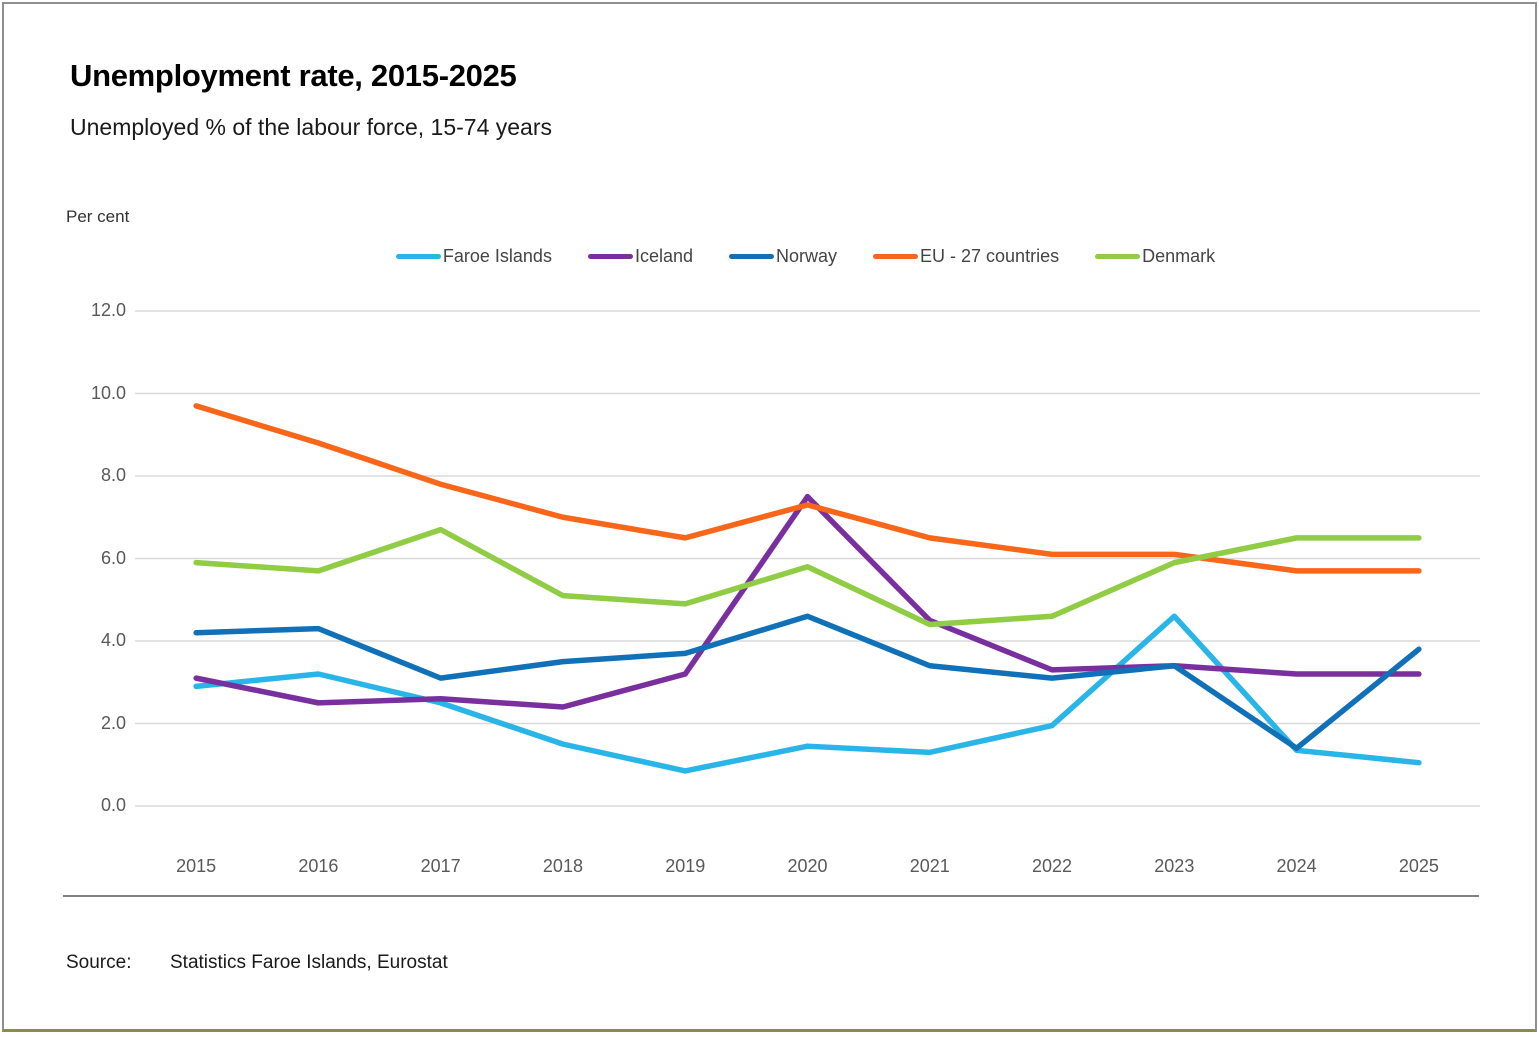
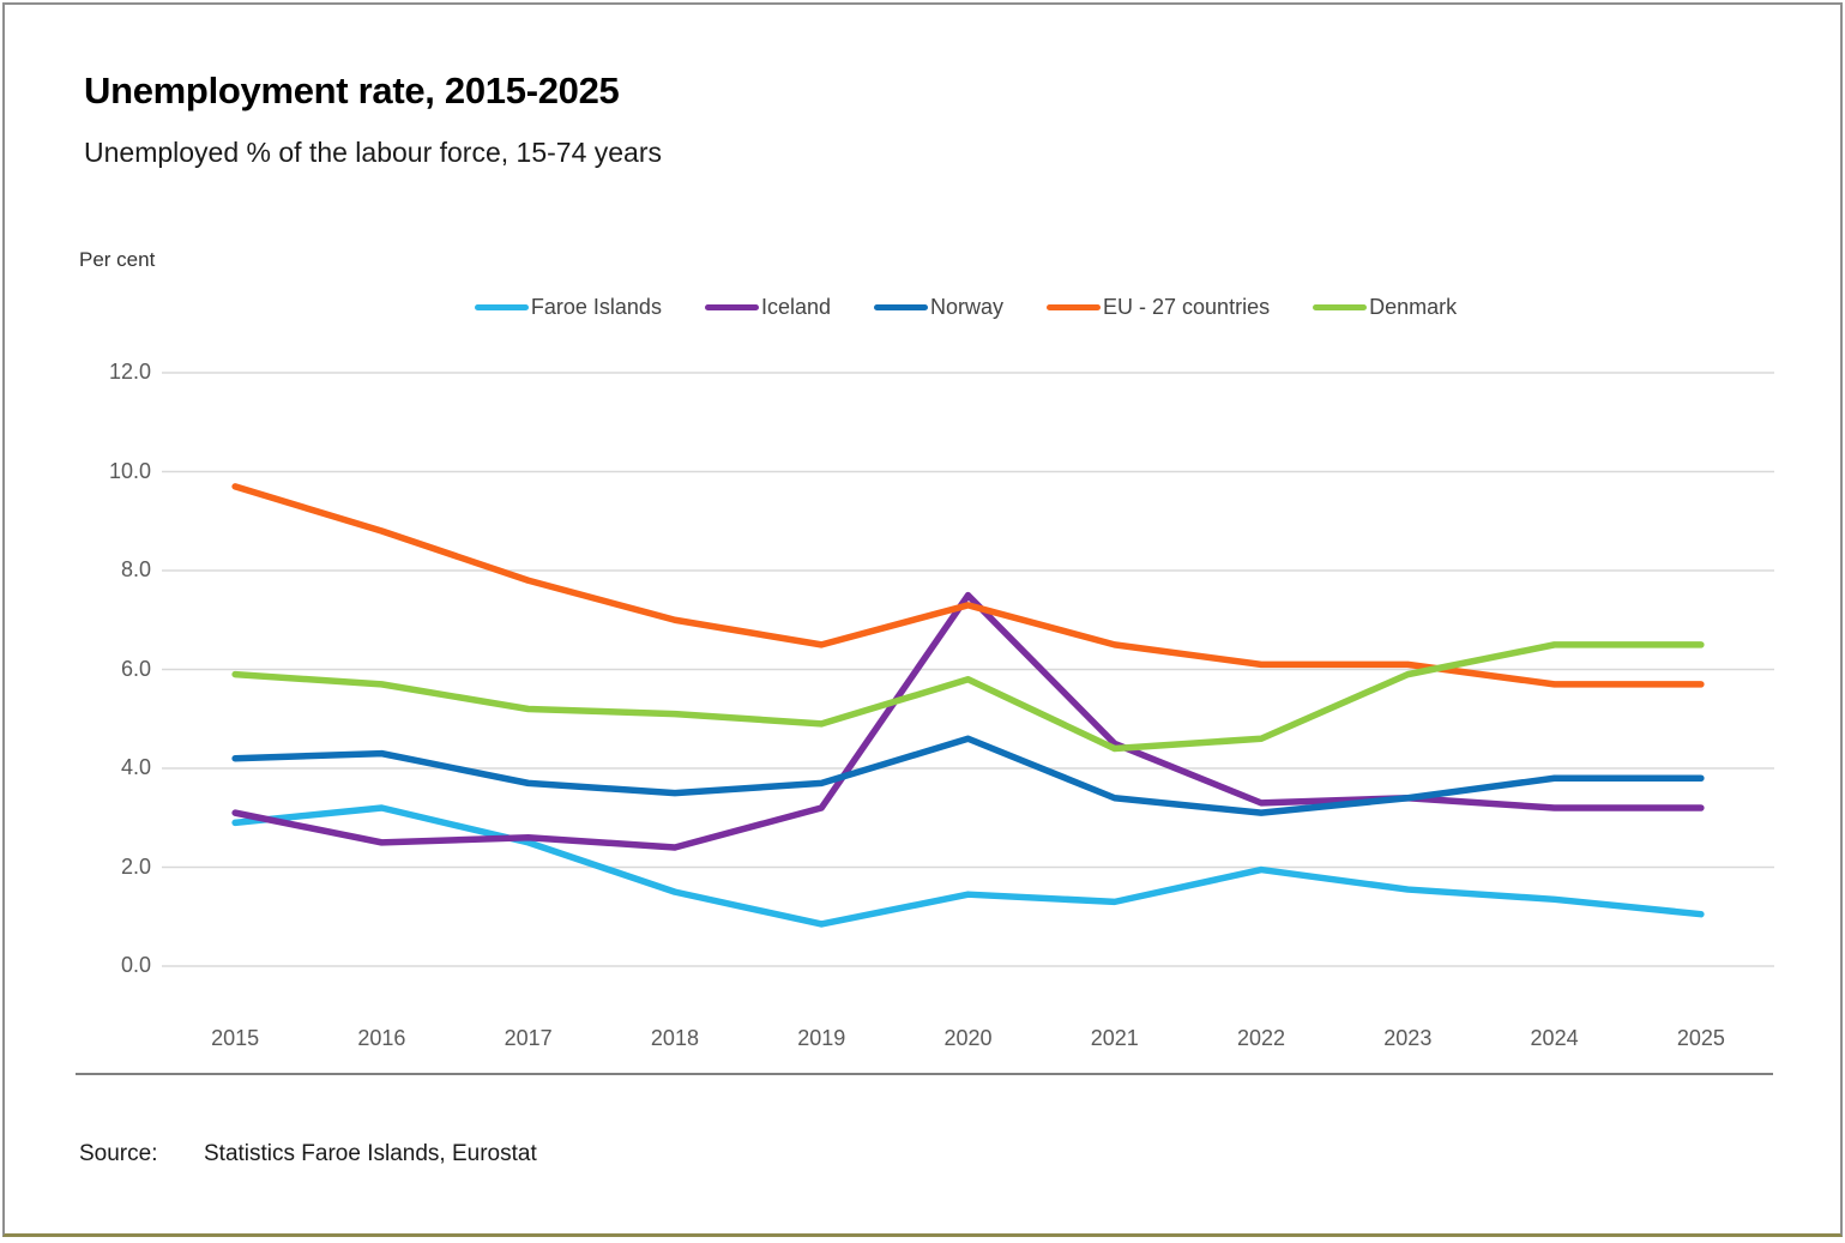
Norway/2017: 3.1 -> 3.7
Denmark/2017: 6.7 -> 5.2
Faroe Islands/2023: 4.6 -> 1.6
Norway/2024: 1.4 -> 3.8
